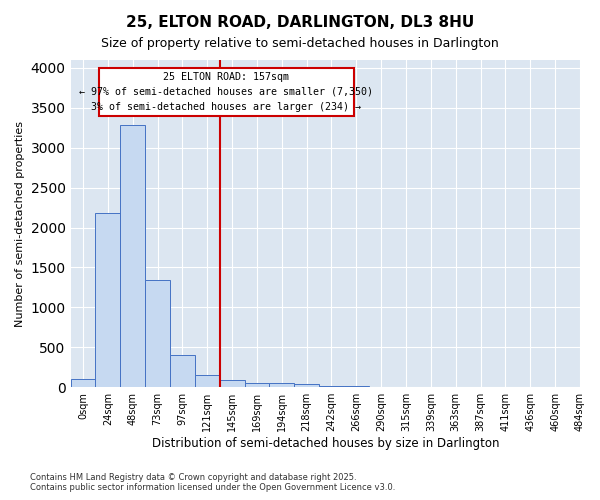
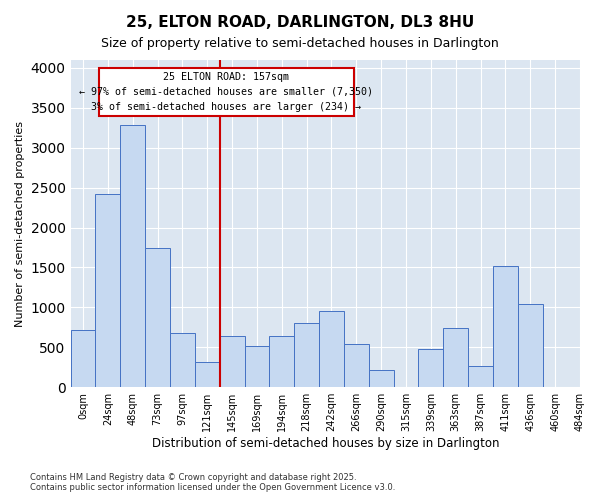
0sqm: 100 -> 720
24sqm: 2180 -> 2420
73sqm: 1340 -> 1740
97sqm: 400 -> 680
121sqm: 160 -> 320
145sqm: 90 -> 640
169sqm: 50 -> 520
194sqm: 50 -> 640
218sqm: 40 -> 800
242sqm: 20 -> 960
266sqm: 10 -> 540
290sqm: 0 -> 220
339sqm: 0 -> 480
363sqm: 0 -> 740
387sqm: 0 -> 260
411sqm: 0 -> 1520
436sqm: 0 -> 1040
